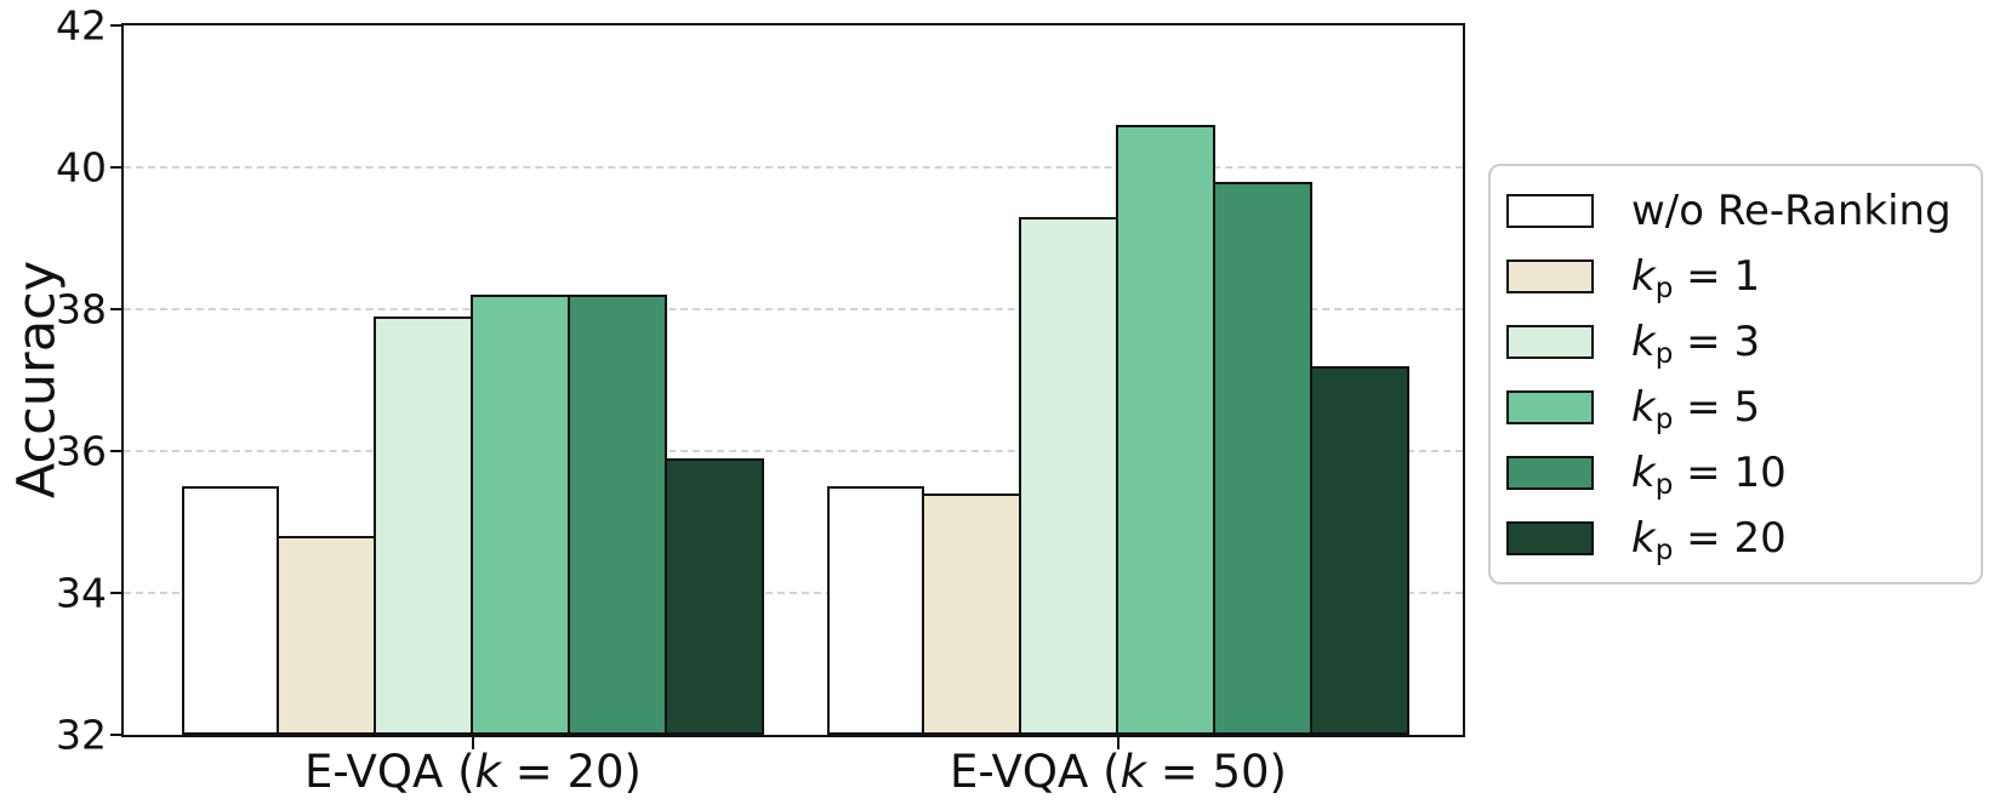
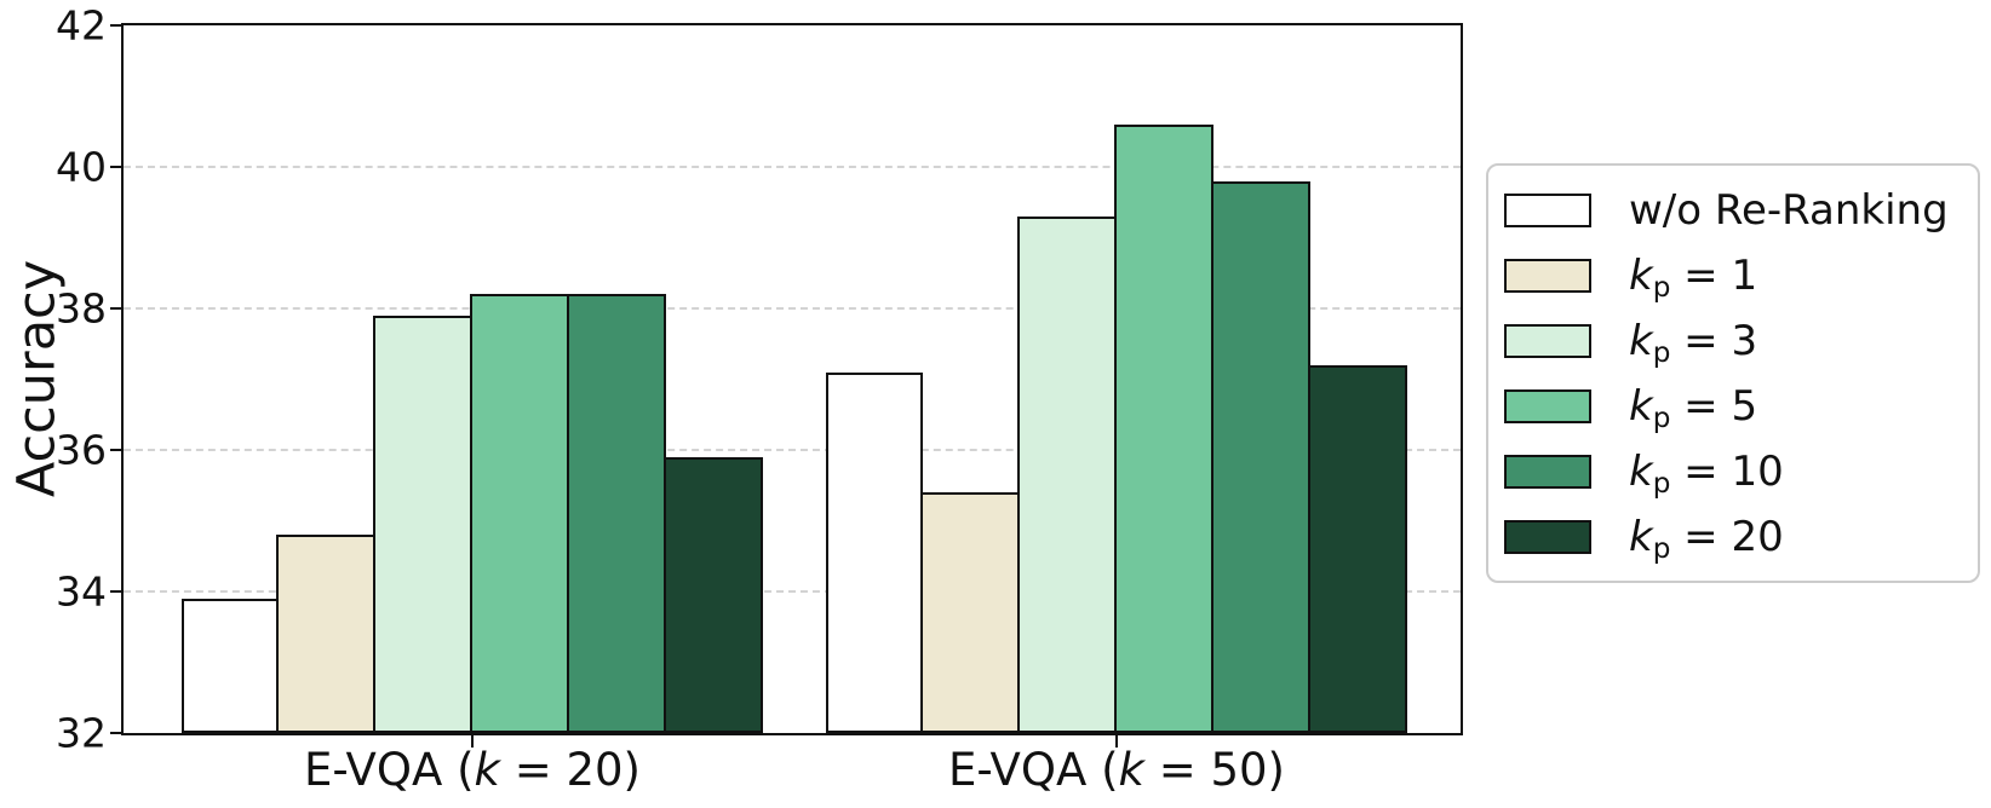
w/o Re-Ranking/E-VQA (k = 20): 35.5 -> 33.9
w/o Re-Ranking/E-VQA (k = 50): 35.5 -> 37.1
